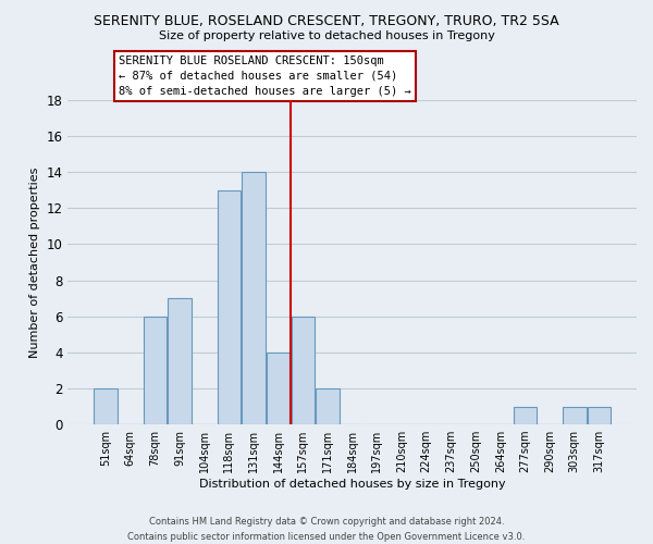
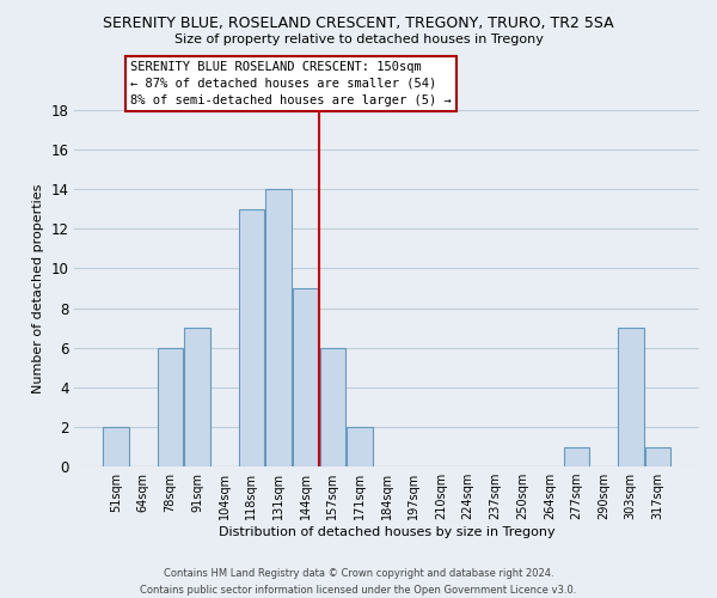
144sqm: 4 -> 9
303sqm: 1 -> 7
